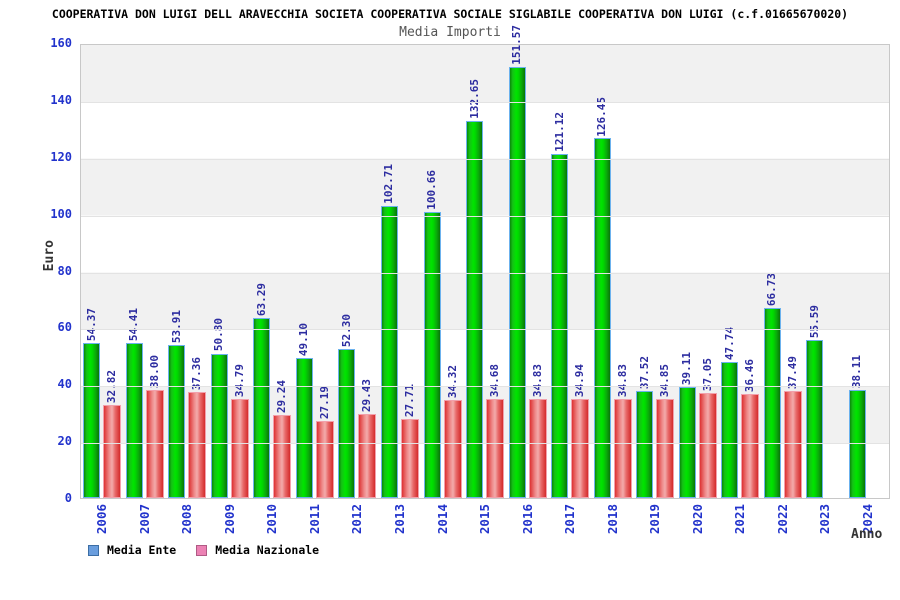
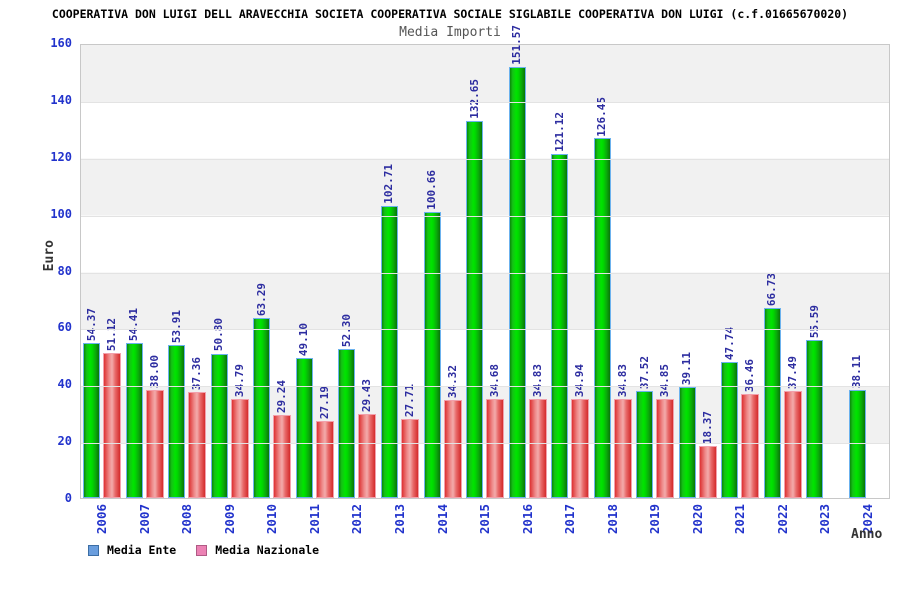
Media Nazionale/2006: 32.82 -> 51.12
Media Nazionale/2020: 37.05 -> 18.37
